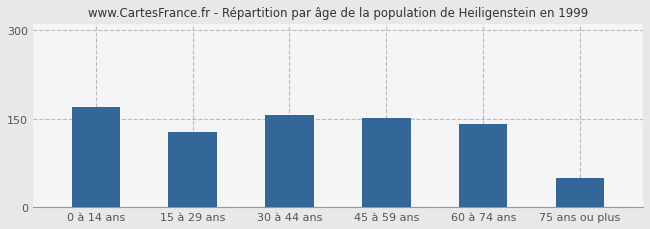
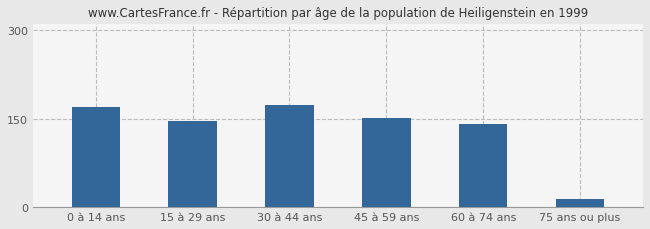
15 à 29 ans: 128 -> 146
30 à 44 ans: 156 -> 174
75 ans ou plus: 50 -> 14
